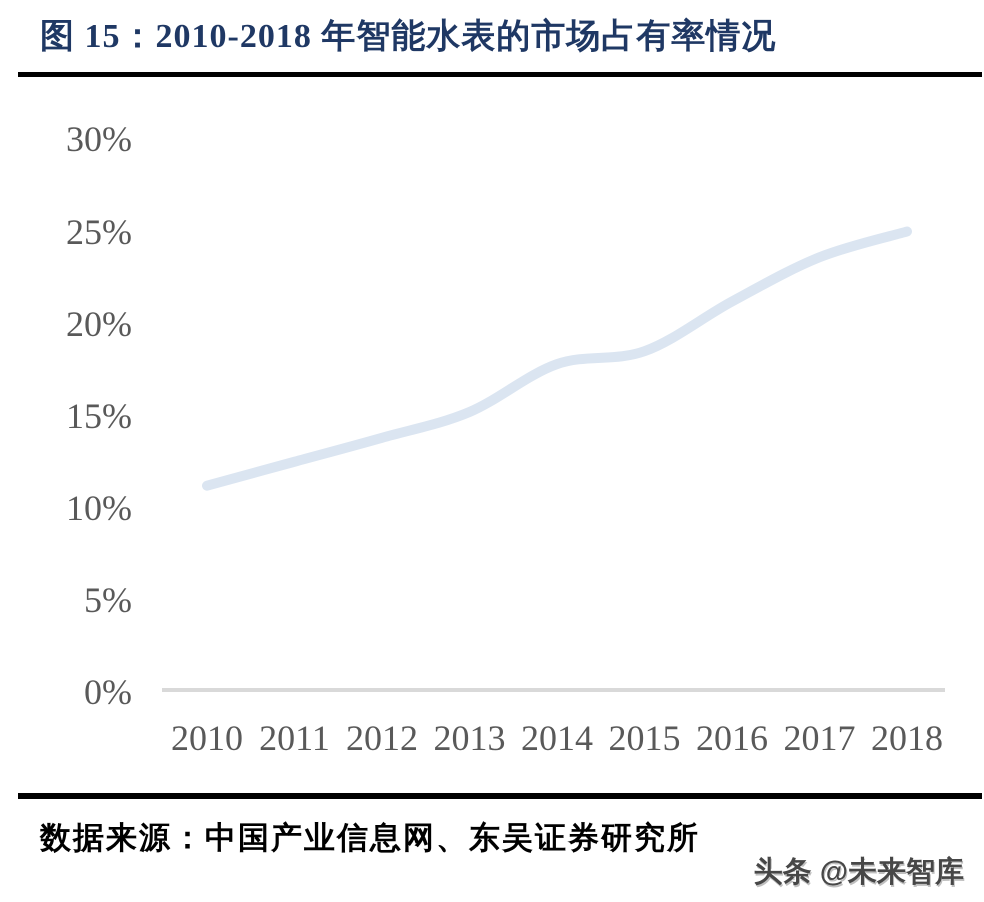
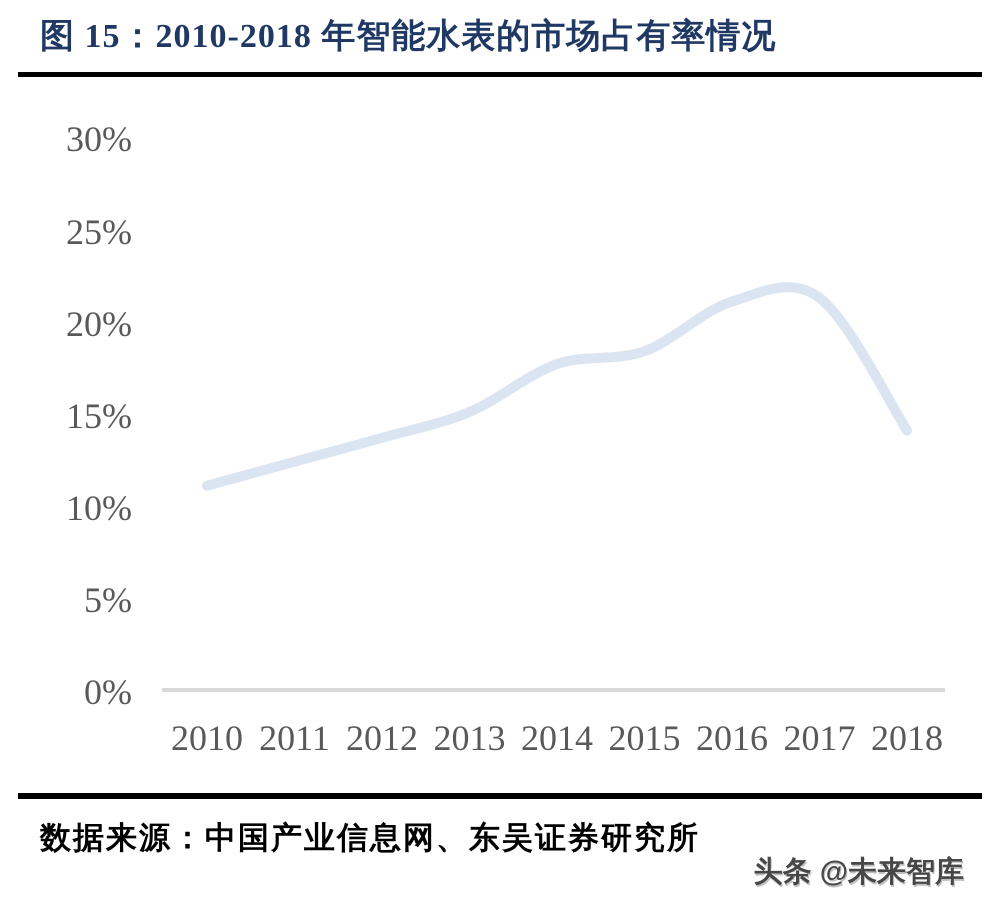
2017: 23.6% -> 21.4%
2018: 25.0% -> 14.2%
